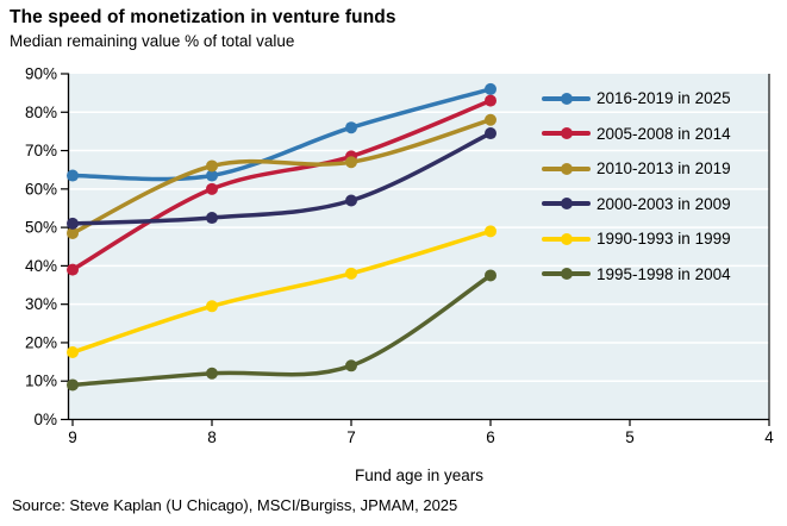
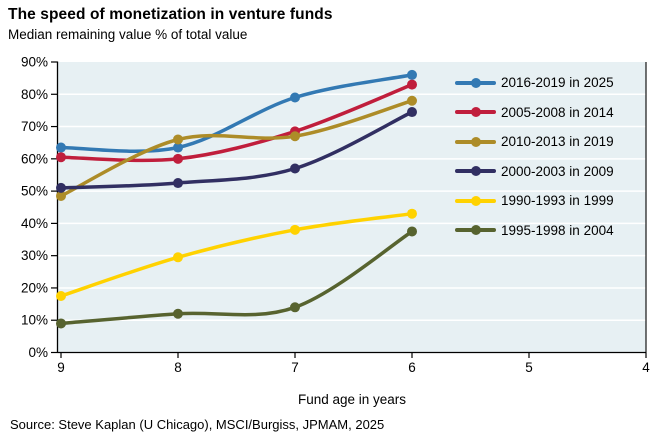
2005-2008 in 2014/9: 39% -> 60%
2016-2019 in 2025/7: 76% -> 79%
1990-1993 in 1999/6: 49% -> 43%
